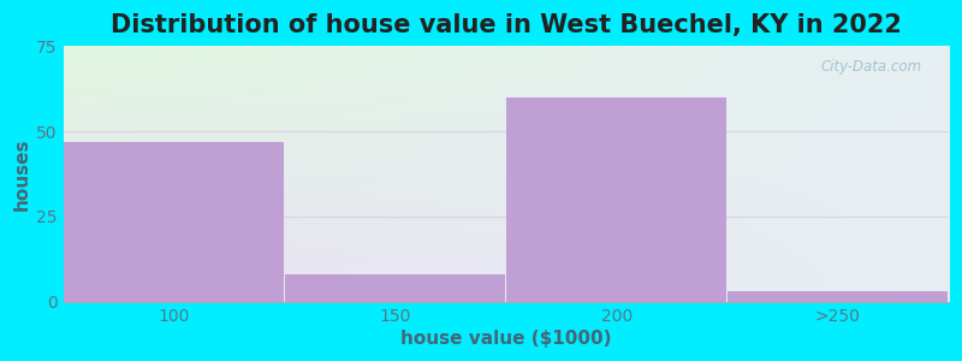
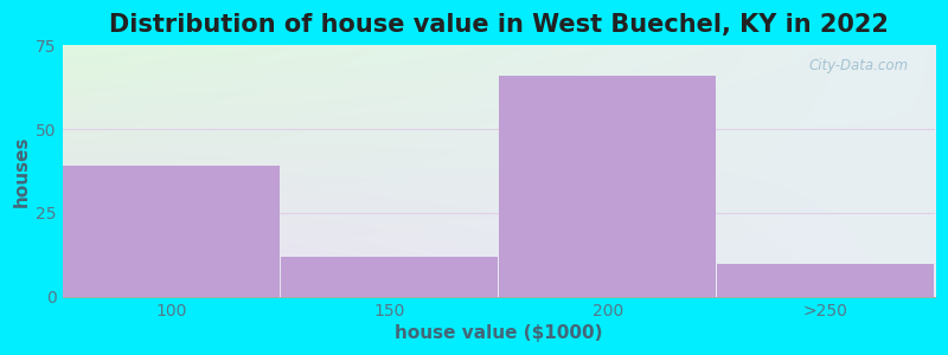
100: 47 -> 39
150: 8 -> 12
200: 60 -> 66
>250: 3 -> 10
